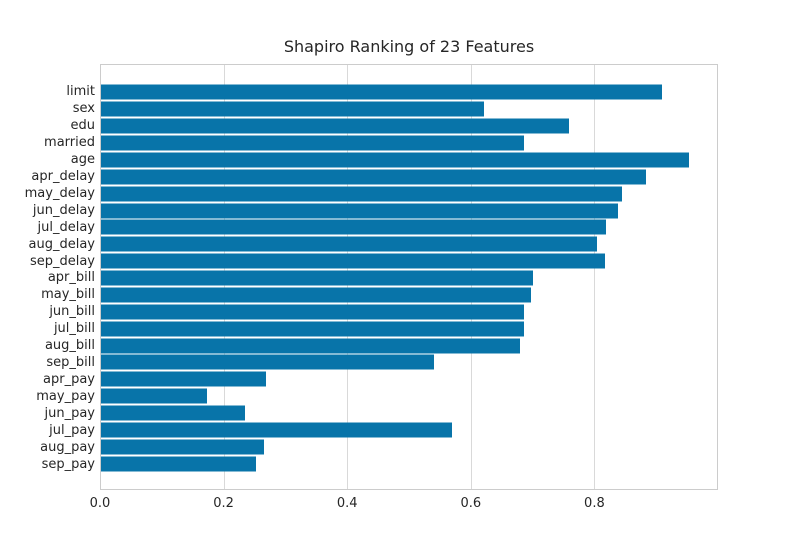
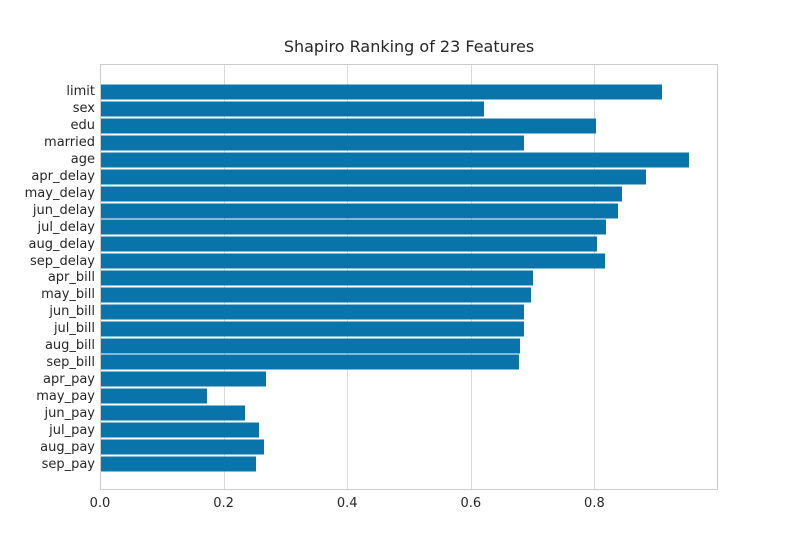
edu: 0.76 -> 0.80
sep_bill: 0.54 -> 0.68
jul_pay: 0.57 -> 0.26
